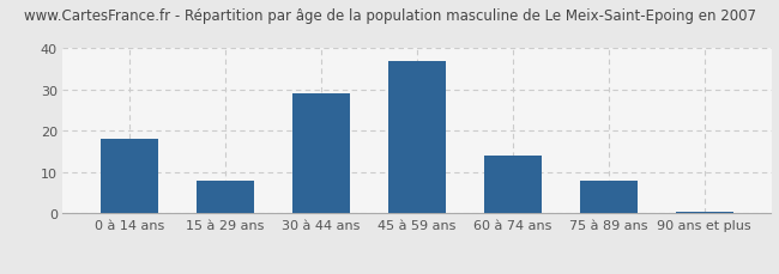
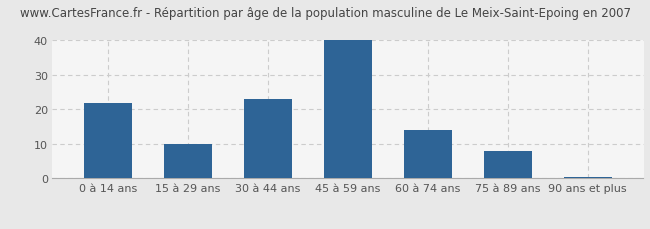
0 à 14 ans: 18.0 -> 22.0
15 à 29 ans: 8.0 -> 10.0
30 à 44 ans: 29.0 -> 23.0
45 à 59 ans: 37.0 -> 40.0
